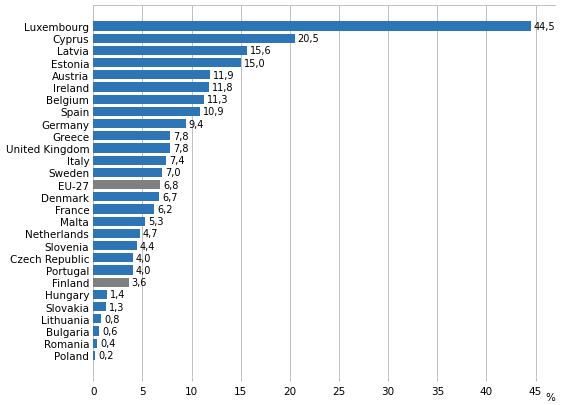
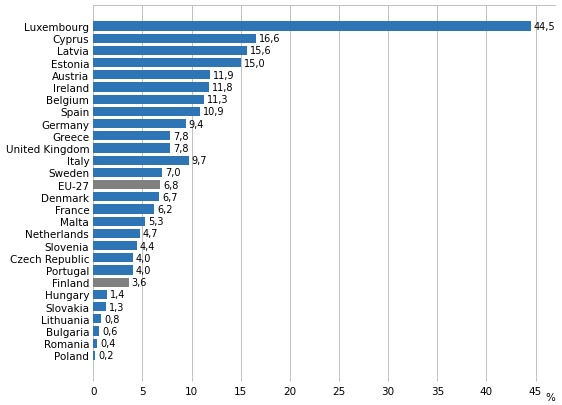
Cyprus: 20,5 -> 16,6
Italy: 7,4 -> 9,7
